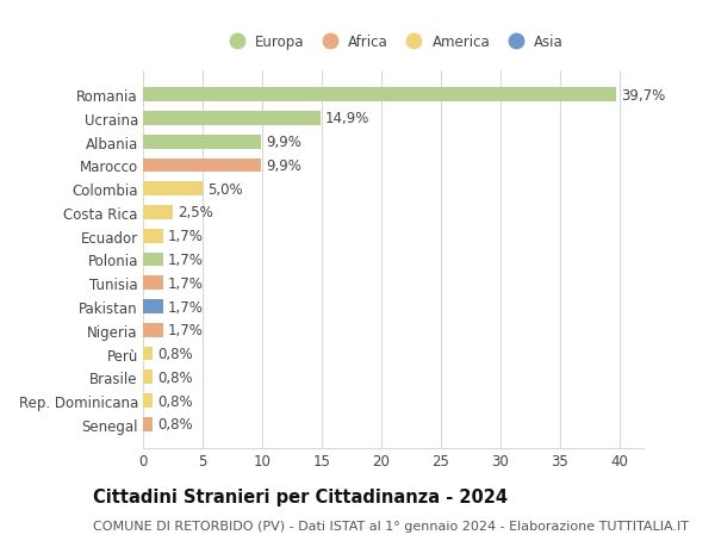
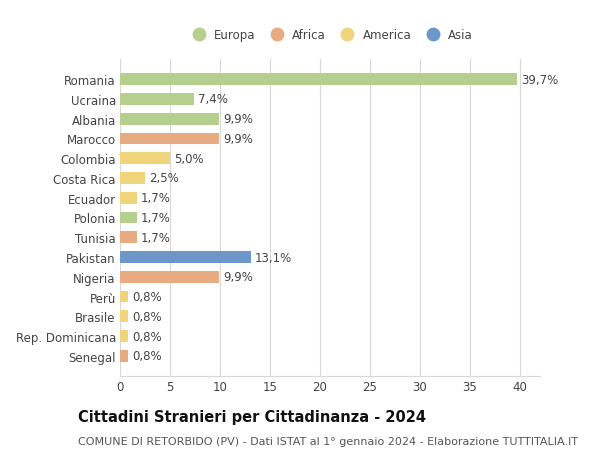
Ucraina: 14,9% -> 7,4%
Pakistan: 1,7% -> 13,1%
Nigeria: 1,7% -> 9,9%
